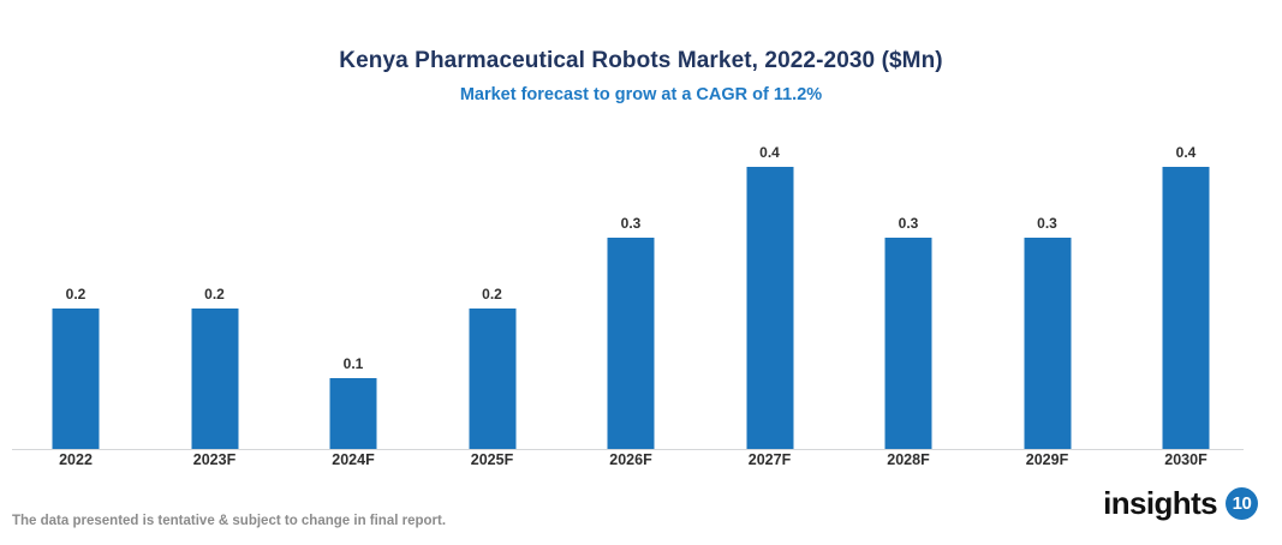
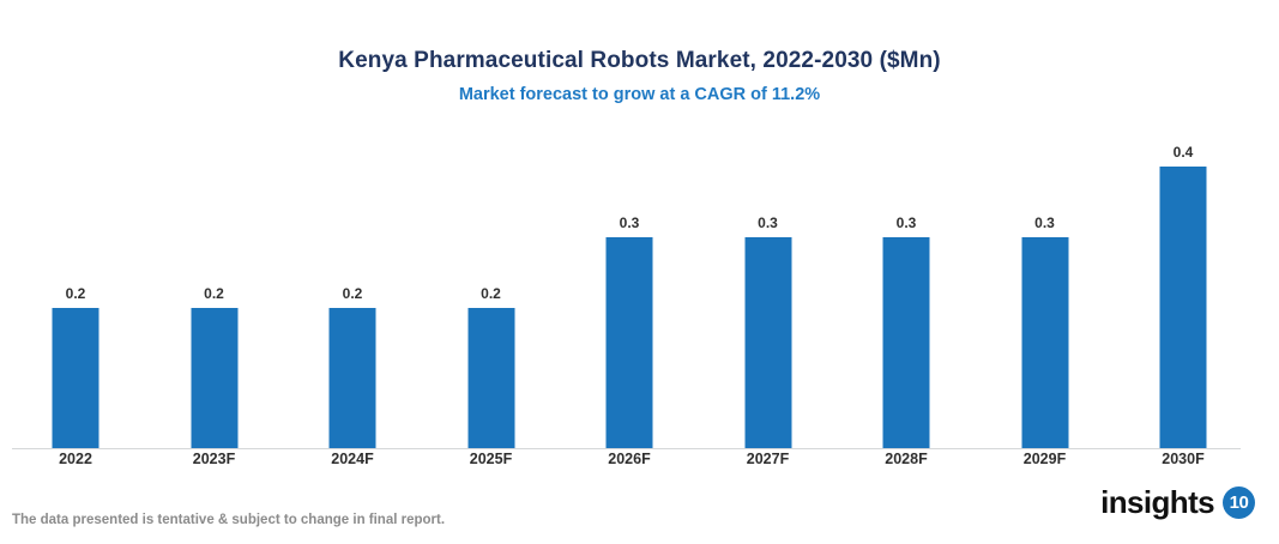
2024F: 0.1 -> 0.2
2027F: 0.4 -> 0.3
